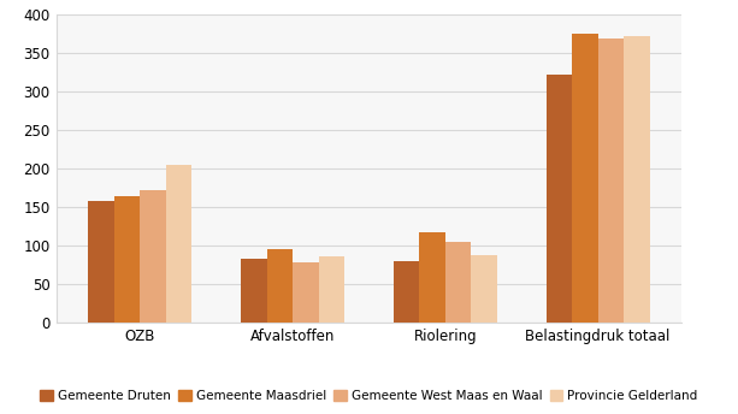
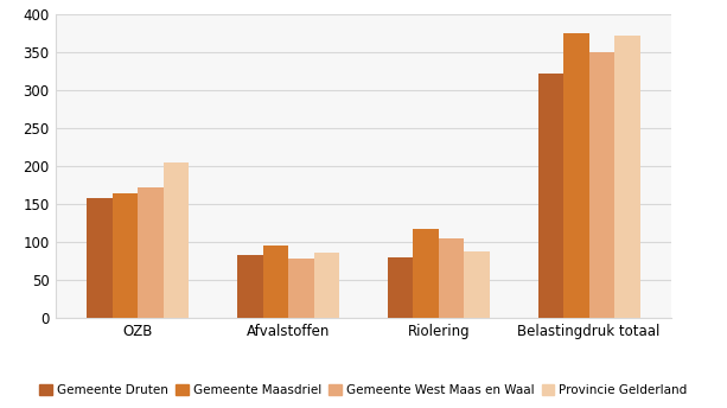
Gemeente West Maas en Waal/Belastingdruk totaal: 368 -> 350
